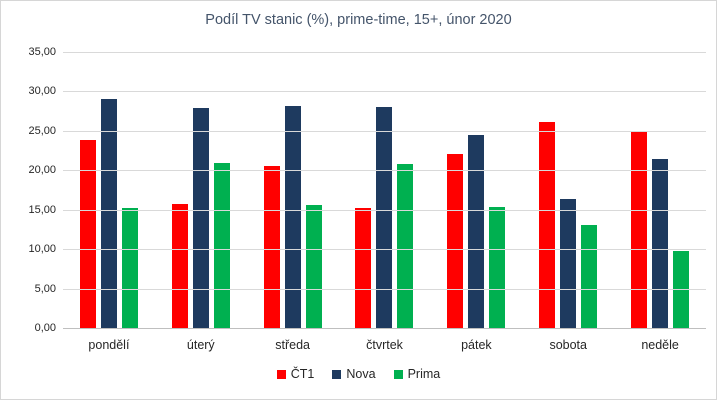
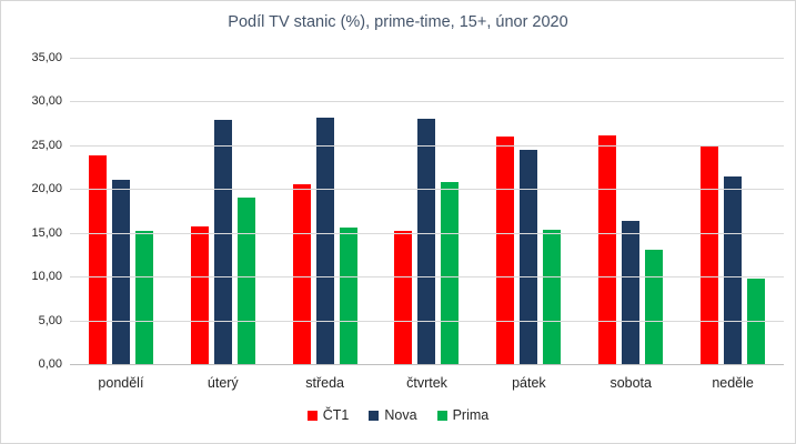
Nova/pondělí: 29 -> 21
Prima/úterý: 21 -> 19
ČT1/pátek: 22 -> 26
